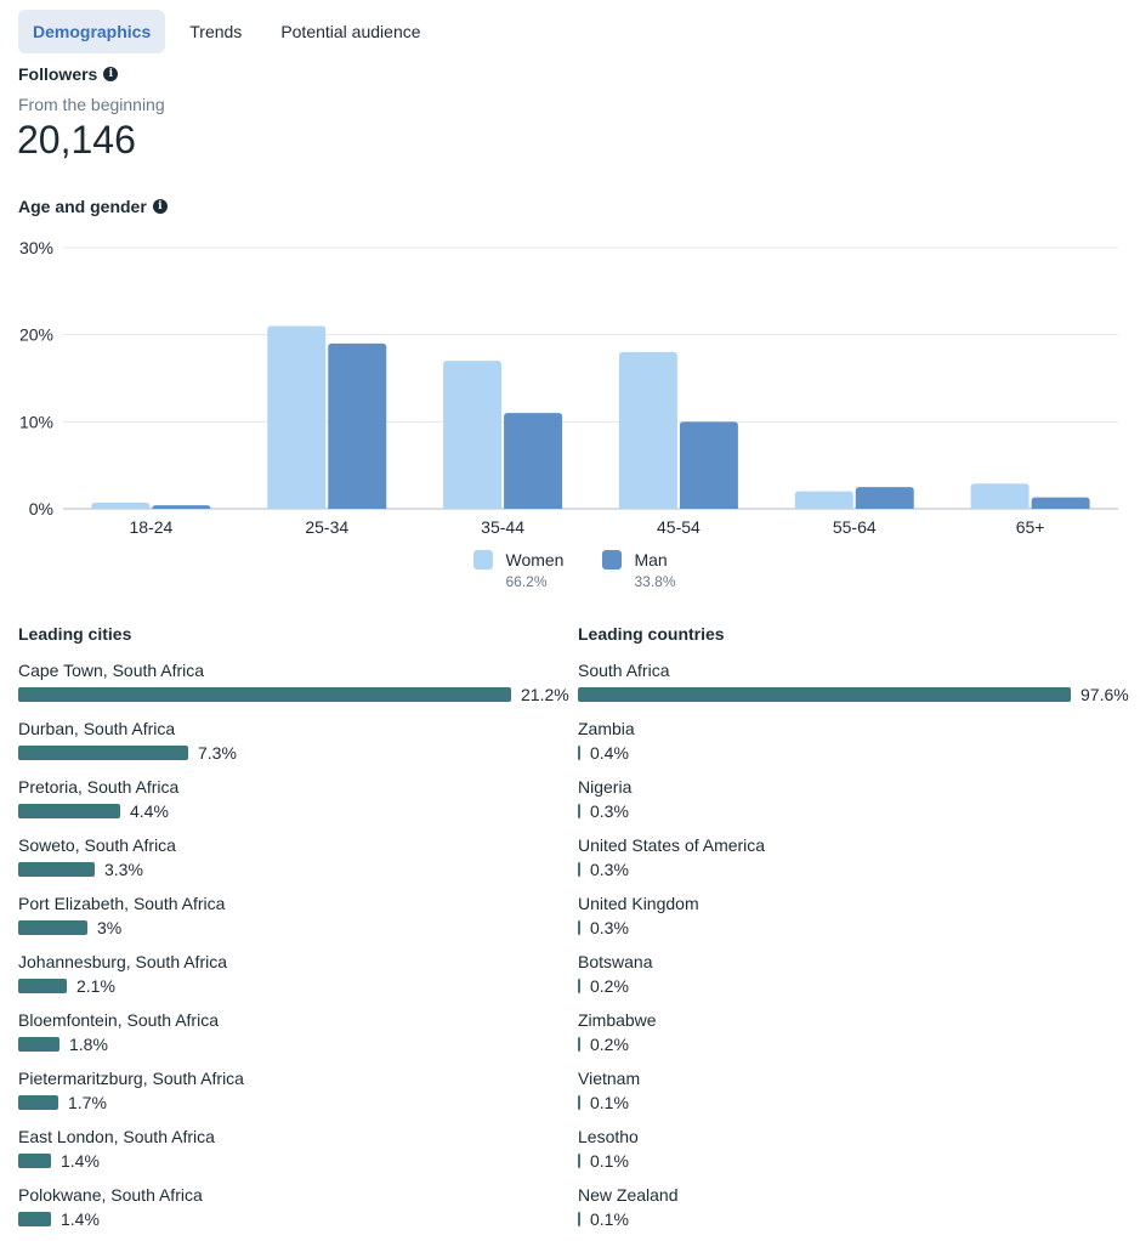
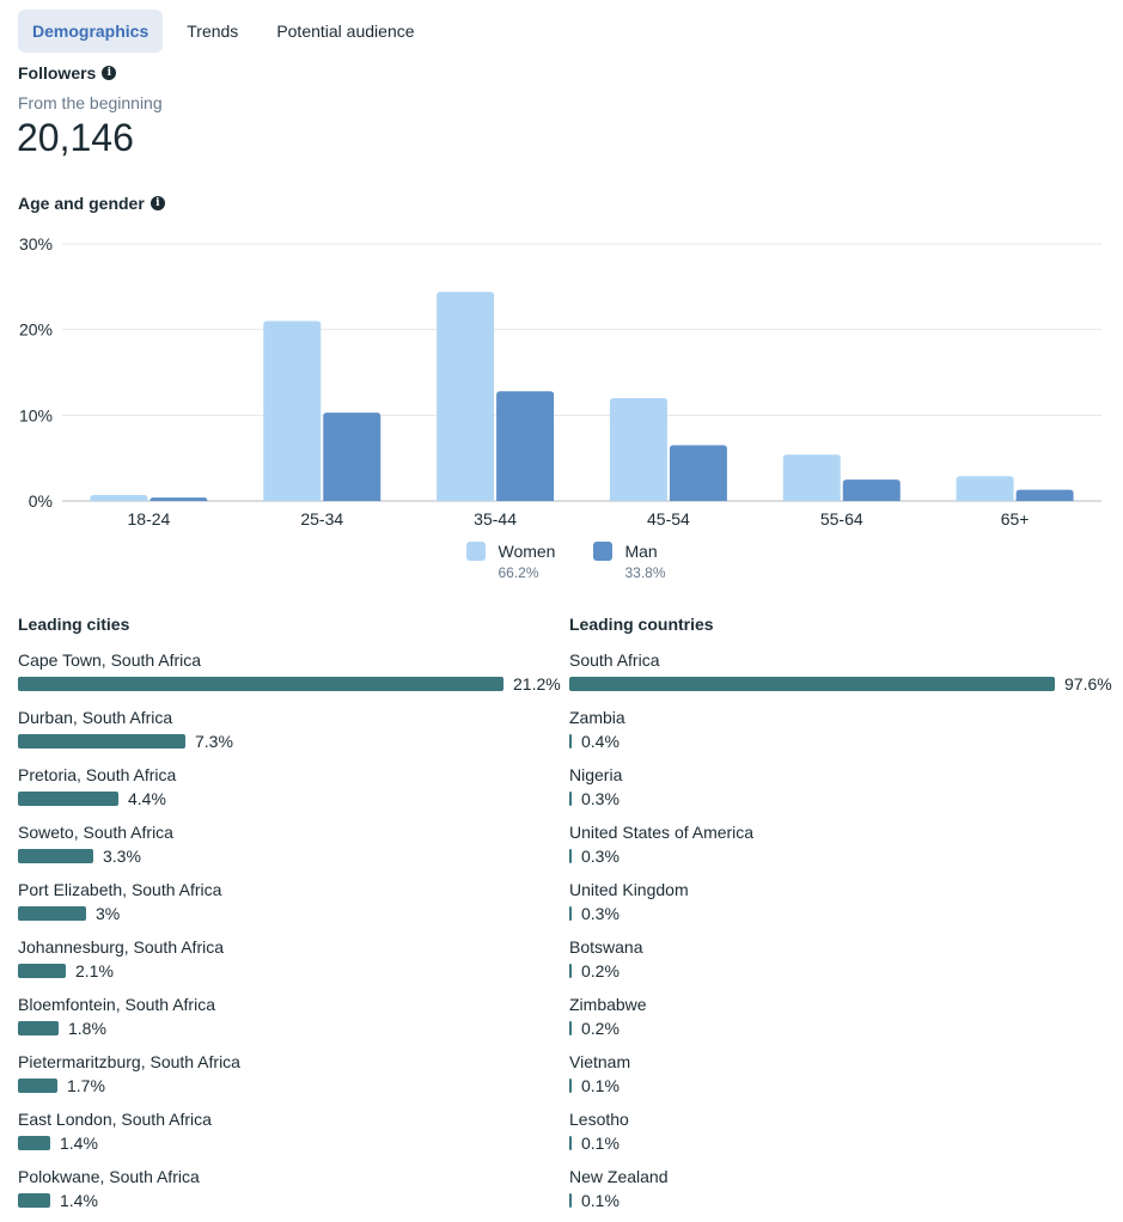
Man/25-34: 19% -> 10%
Women/35-44: 17% -> 24%
Man/35-44: 11% -> 13%
Women/45-54: 18% -> 12%
Man/45-54: 10% -> 6%
Women/55-64: 2% -> 5%
